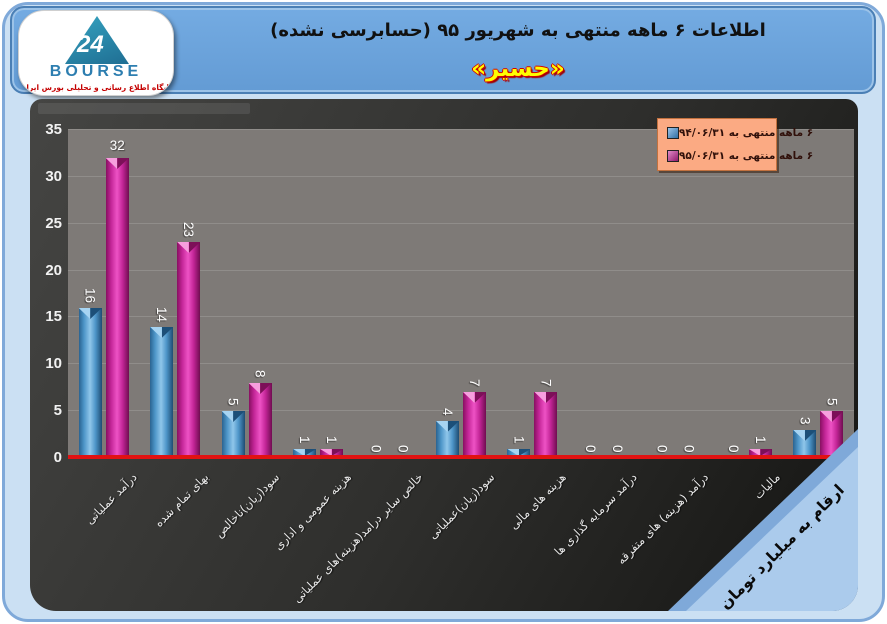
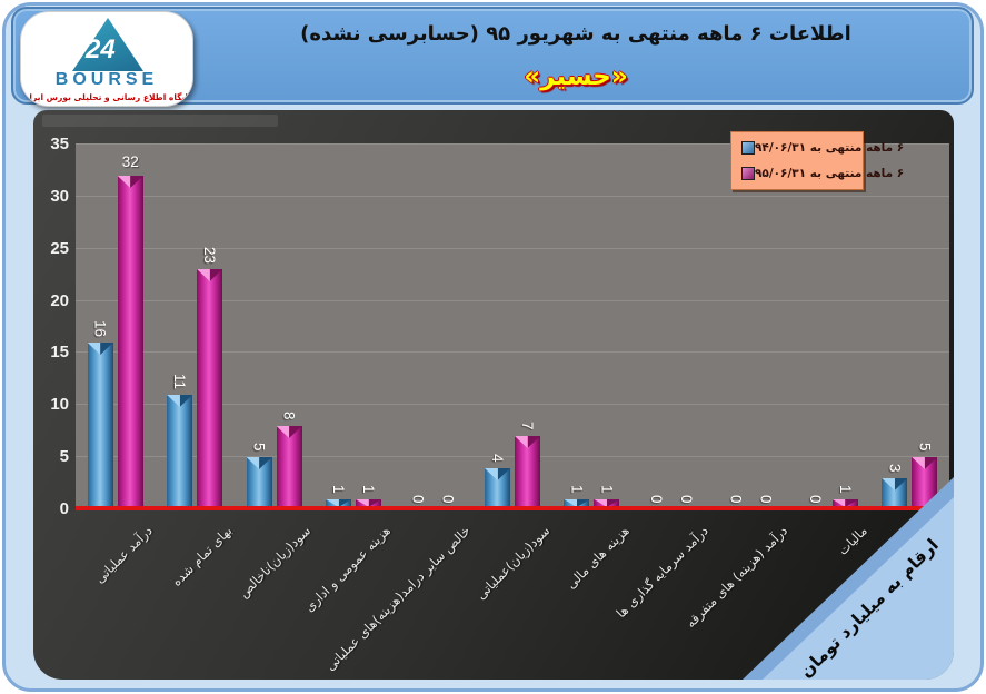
۶ ماهه منتهی به ۹۴/۰۶/۳۱/بهای تمام شده: 14 -> 11
۶ ماهه منتهی به ۹۵/۰۶/۳۱/هزینه های مالی: 7 -> 1
